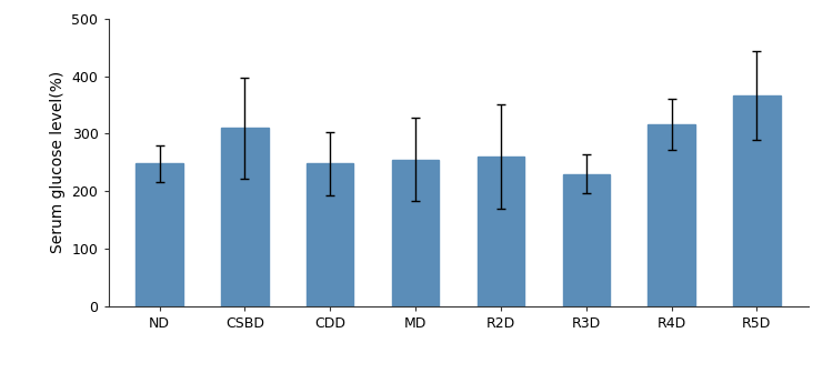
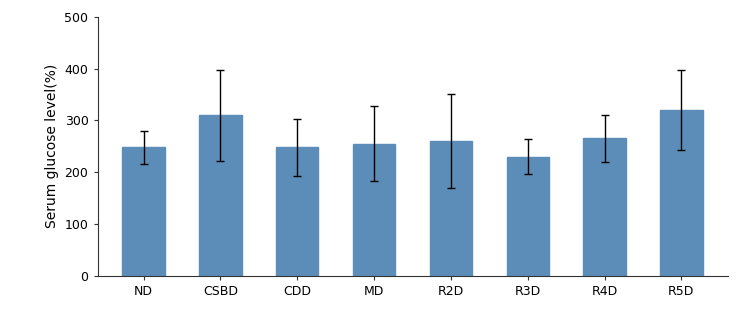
R4D: 316 -> 265
R5D: 366 -> 320
